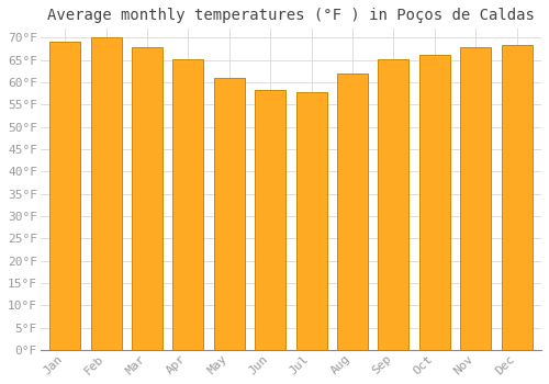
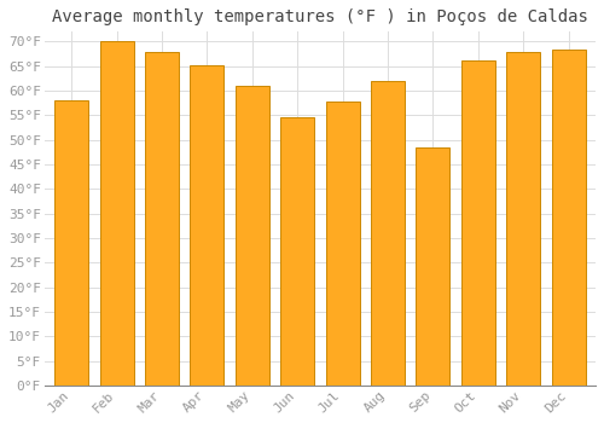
Jan: 69.1°F -> 58.0°F
Jun: 58.3°F -> 54.5°F
Sep: 65.1°F -> 48.5°F
